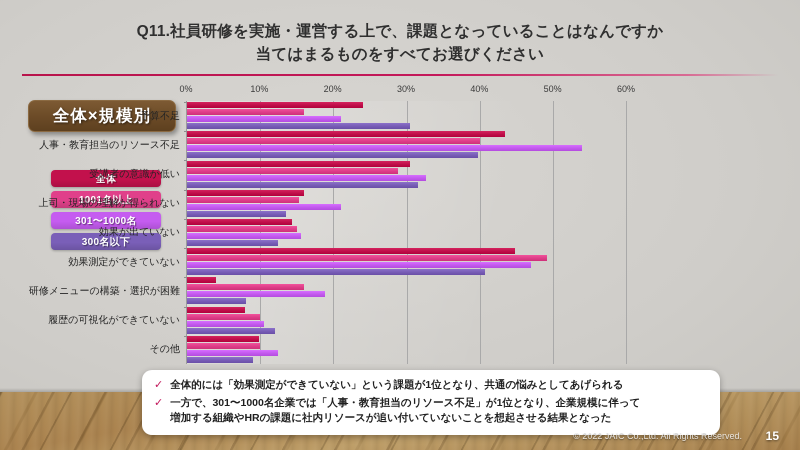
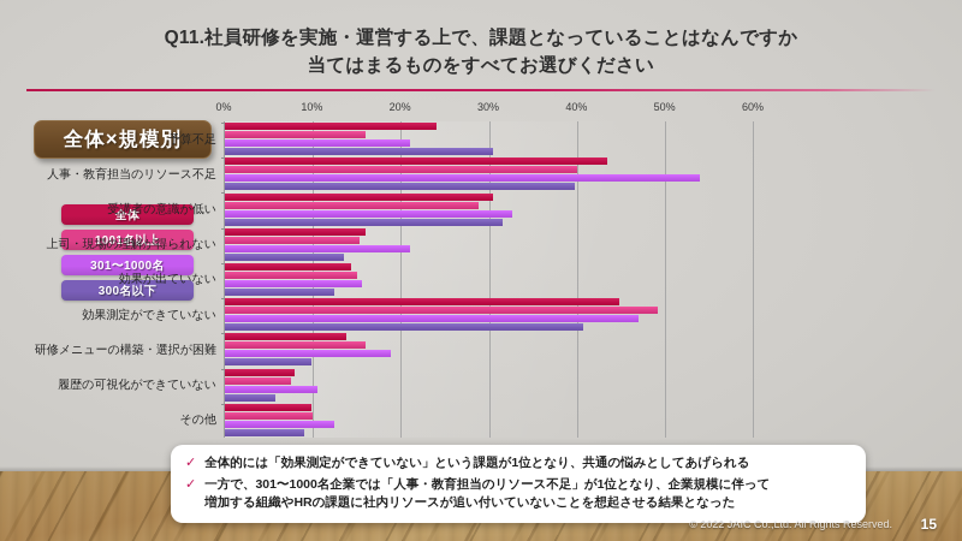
全体/研修メニューの構築・選択が困難: 4% -> 14%
300名以下/研修メニューの構築・選択が困難: 8% -> 10%
1001名以上/履歴の可視化ができていない: 10% -> 8%
300名以下/履歴の可視化ができていない: 12% -> 6%
